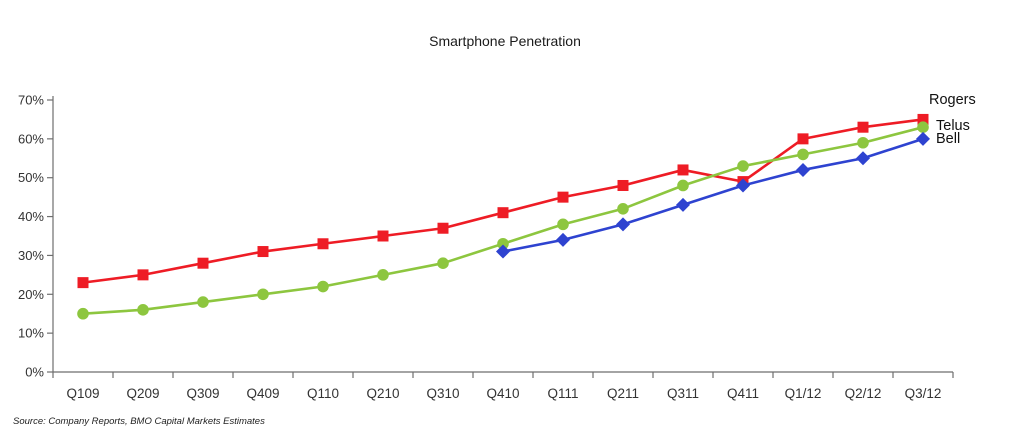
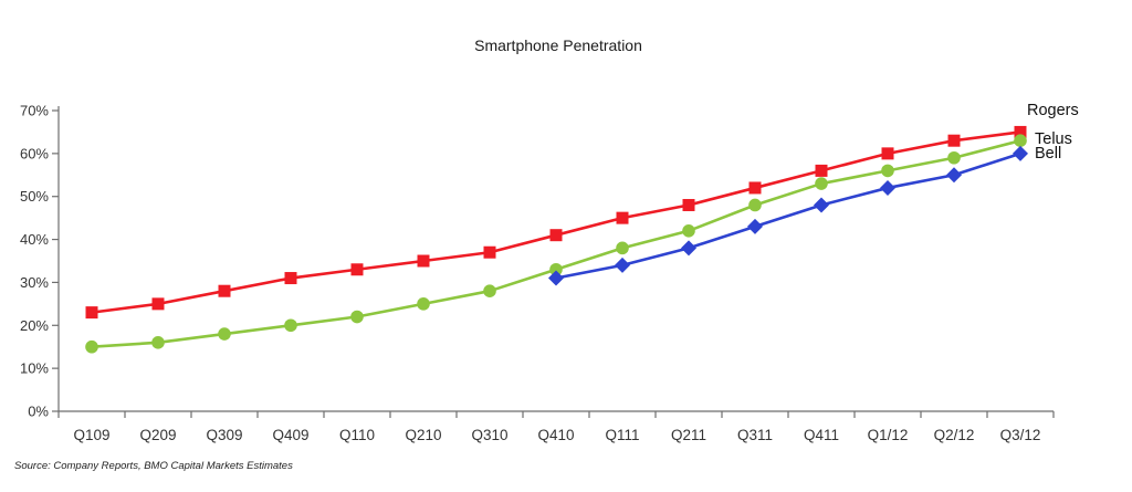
Rogers/Q411: 49% -> 56%
